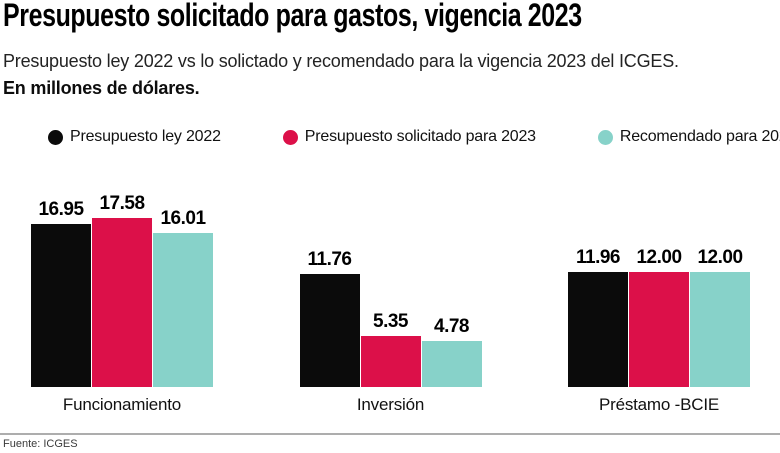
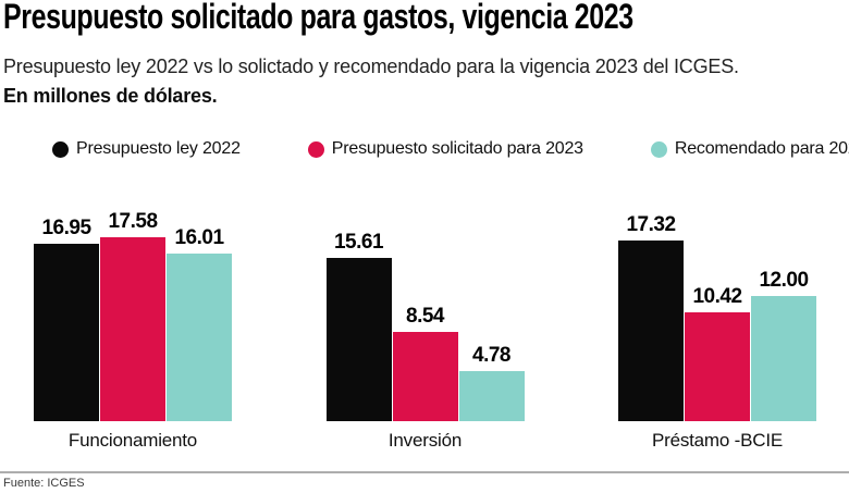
Presupuesto ley 2022/Inversión: 11.76 -> 15.61
Presupuesto solicitado para 2023/Inversión: 5.35 -> 8.54
Presupuesto ley 2022/Préstamo -BCIE: 11.96 -> 17.32
Presupuesto solicitado para 2023/Préstamo -BCIE: 12.00 -> 10.42
